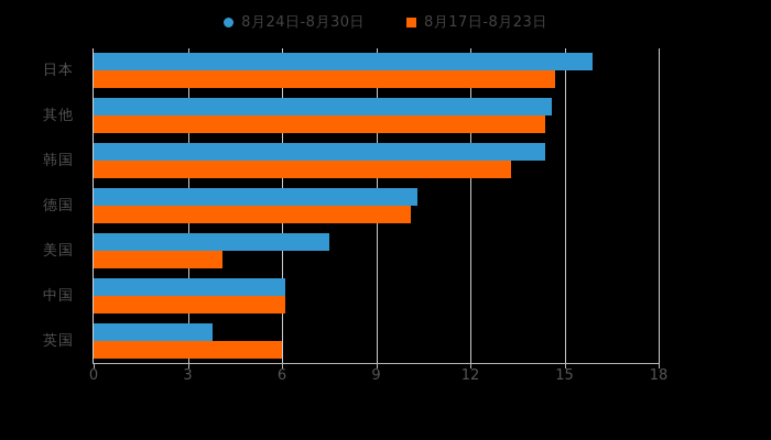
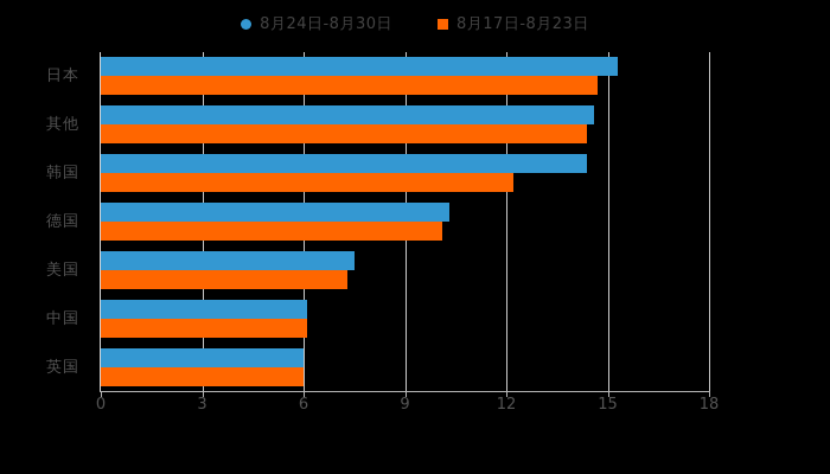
8月24日-8月30日/日本: 15.9 -> 15.3
8月17日-8月23日/韩国: 13.3 -> 12.2
8月17日-8月23日/美国: 4.1 -> 7.3
8月24日-8月30日/英国: 3.8 -> 6.0
